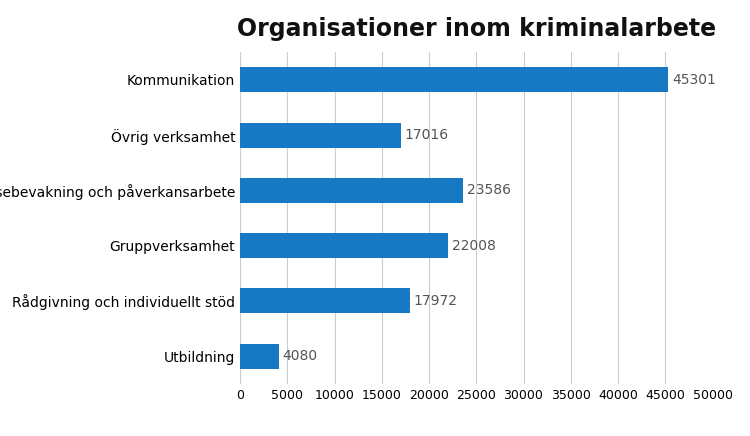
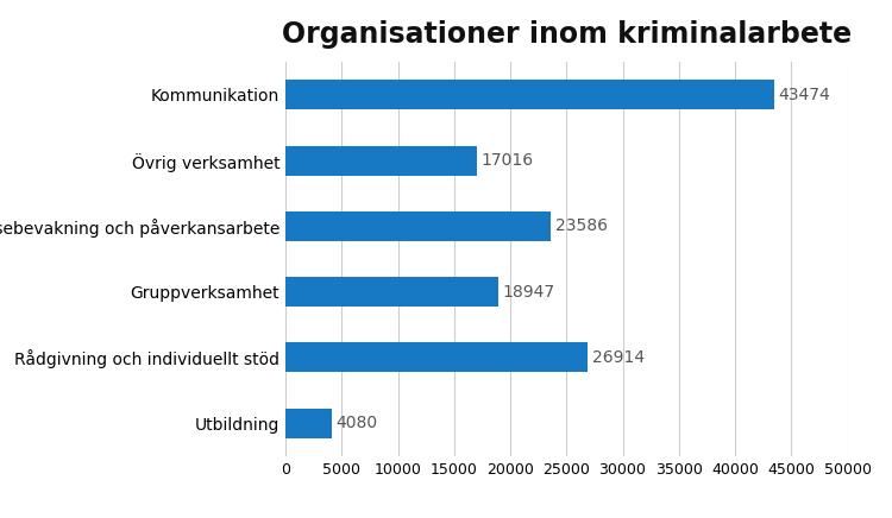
Kommunikation: 45301 -> 43474
Gruppverksamhet: 22008 -> 18947
Rådgivning och individuellt stöd: 17972 -> 26914
